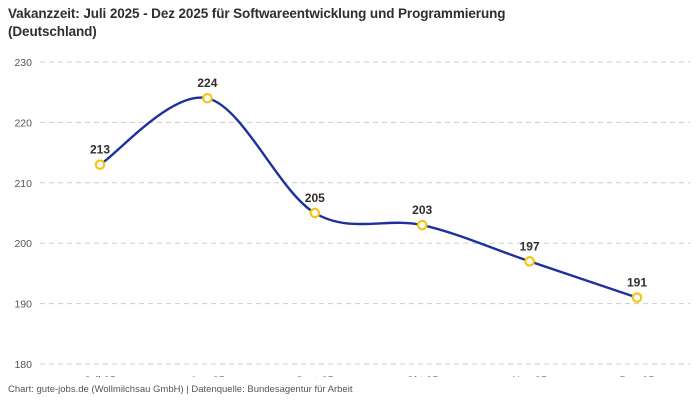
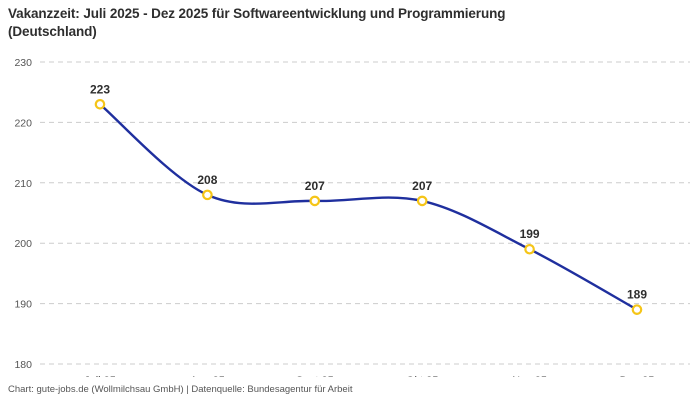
Juli 25: 213 -> 223
Aug 25: 224 -> 208
Sept 25: 205 -> 207
Okt 25: 203 -> 207
Nov 25: 197 -> 199
Dez 25: 191 -> 189
